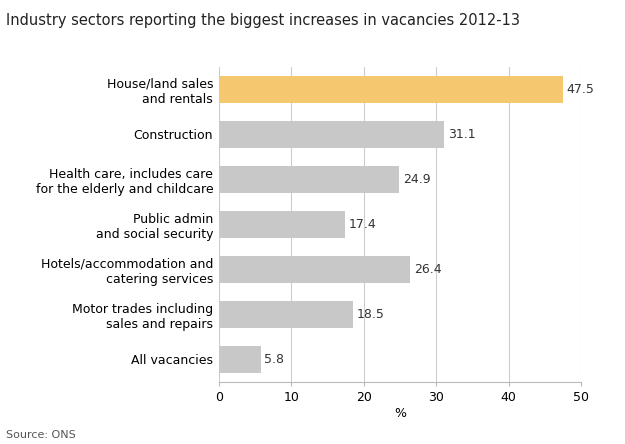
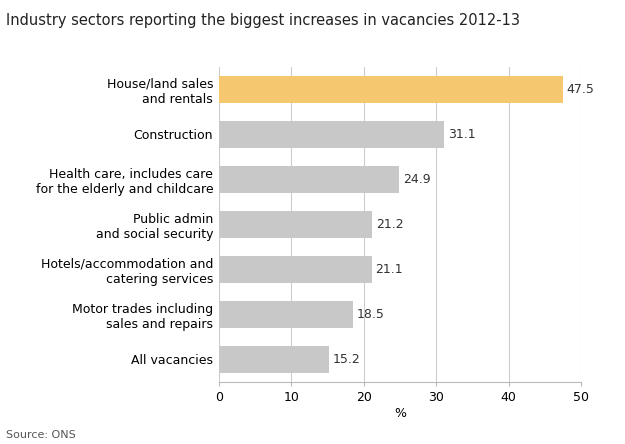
Public admin and social security: 17.4 -> 21.2
Hotels/accommodation and catering services: 26.4 -> 21.1
All vacancies: 5.8 -> 15.2
